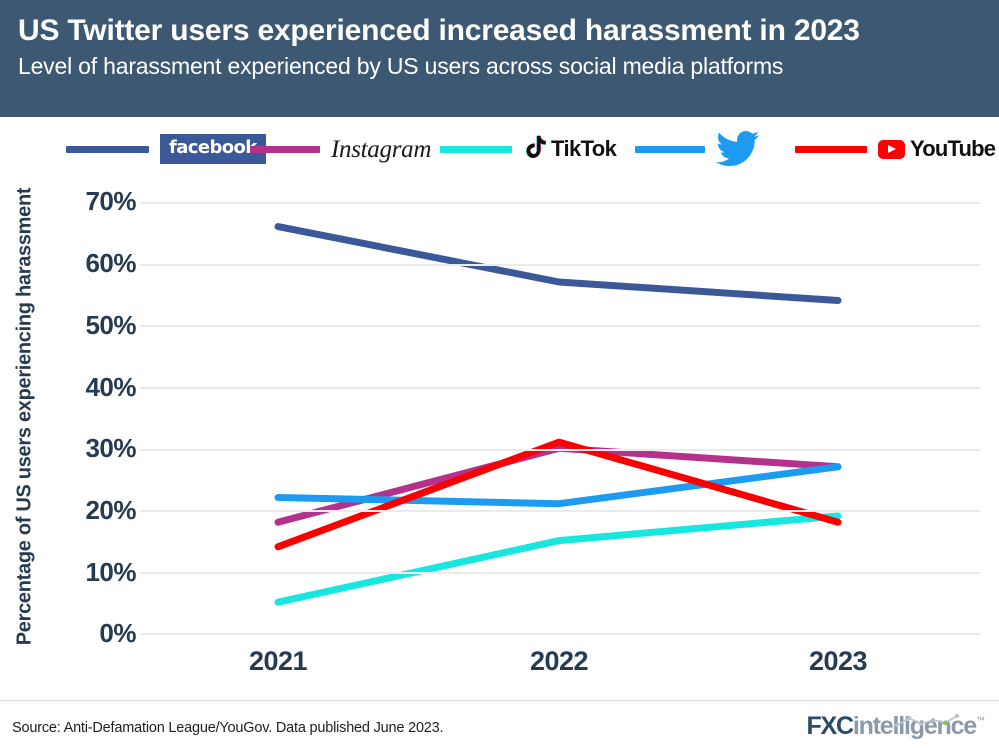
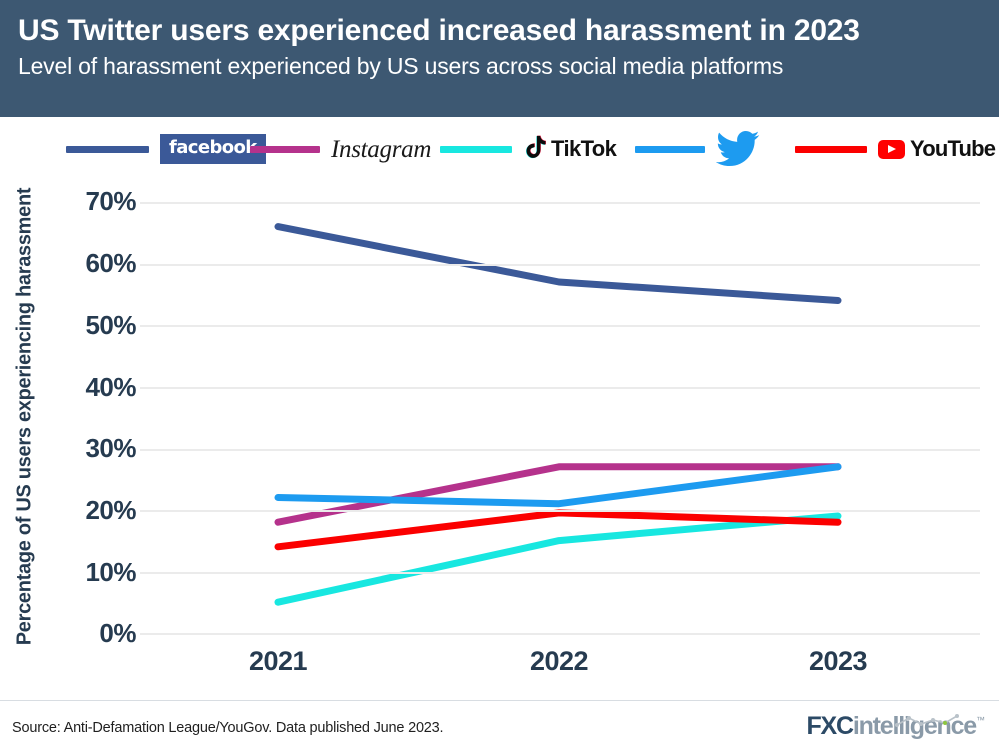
Instagram/2022: 30% -> 27%
YouTube/2022: 31% -> 20%
